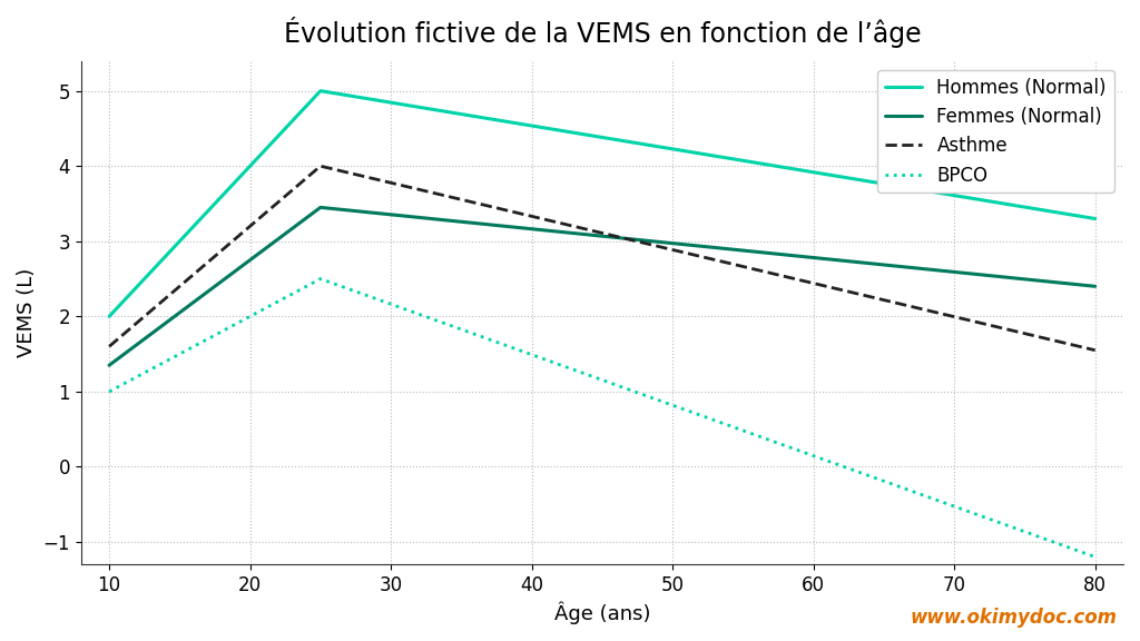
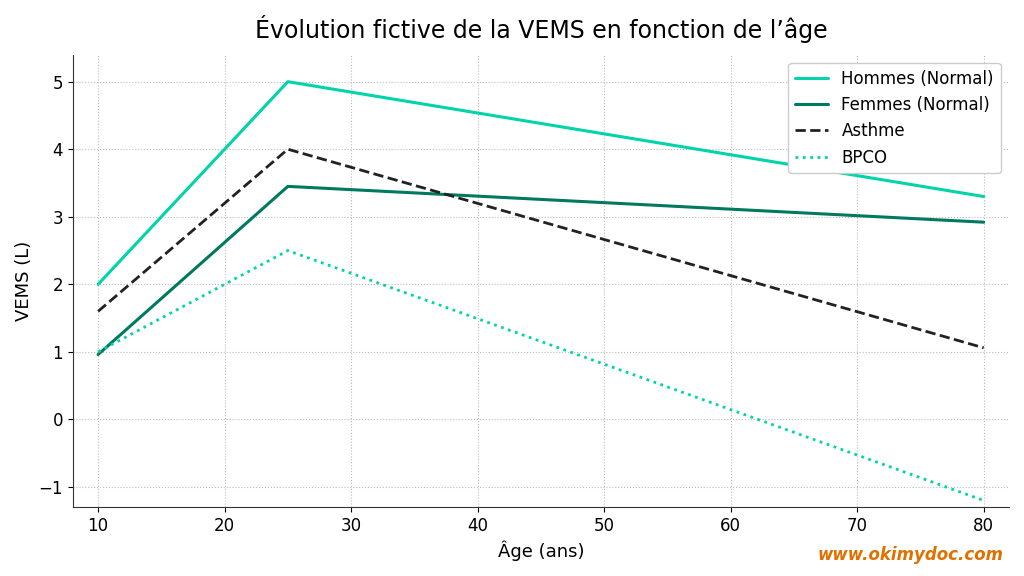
Femmes (Normal)/10: 1.35 -> 0.96
Femmes (Normal)/80: 2.40 -> 2.92
Asthme/80: 1.55 -> 1.06
